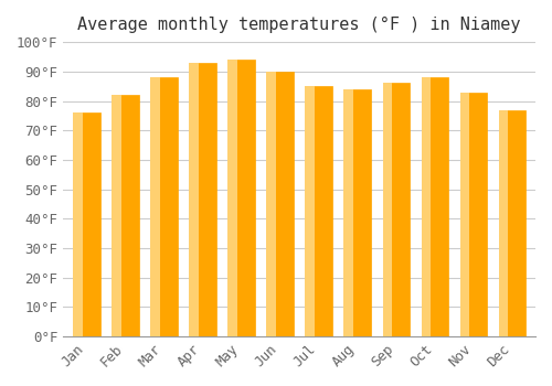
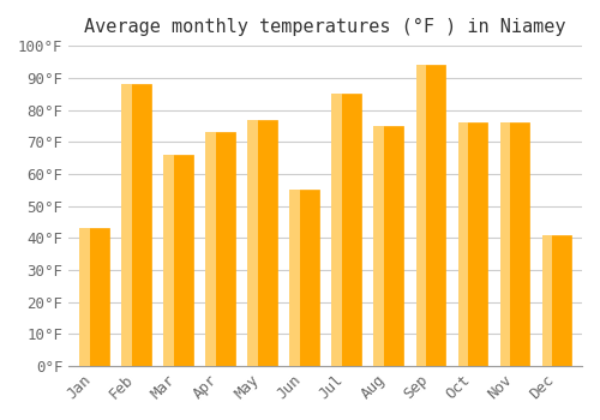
Jan: 76°F -> 43°F
Feb: 82°F -> 88°F
Mar: 88°F -> 66°F
Apr: 93°F -> 73°F
May: 94°F -> 77°F
Jun: 90°F -> 55°F
Aug: 84°F -> 75°F
Sep: 86°F -> 94°F
Oct: 88°F -> 76°F
Nov: 83°F -> 76°F
Dec: 77°F -> 41°F
